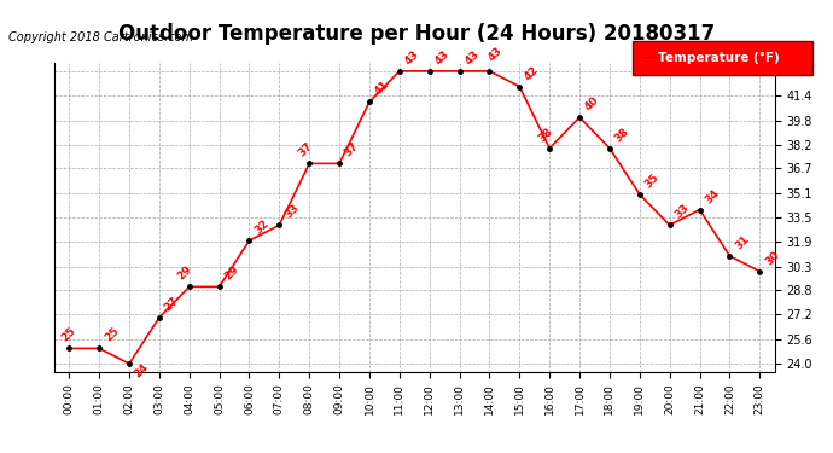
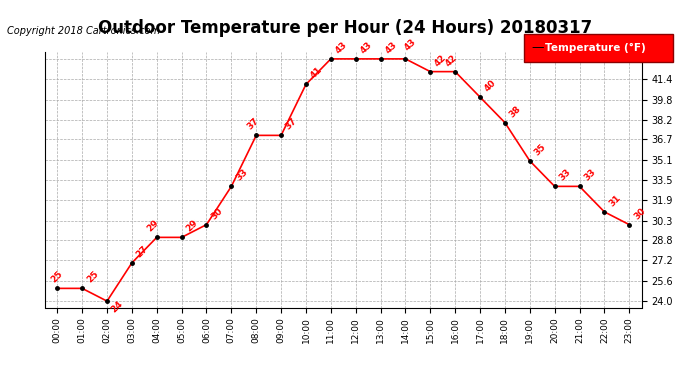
06:00: 32 -> 30
16:00: 38 -> 42
21:00: 34 -> 33
